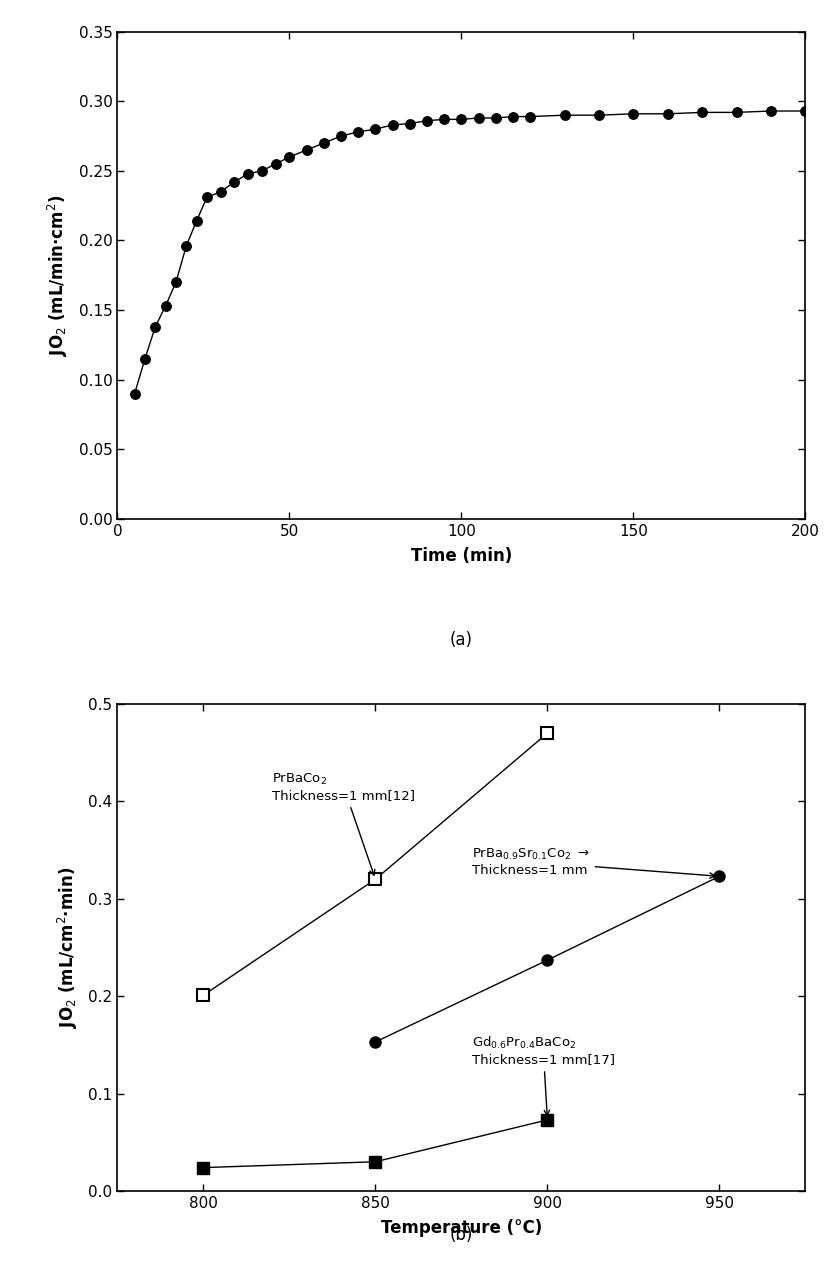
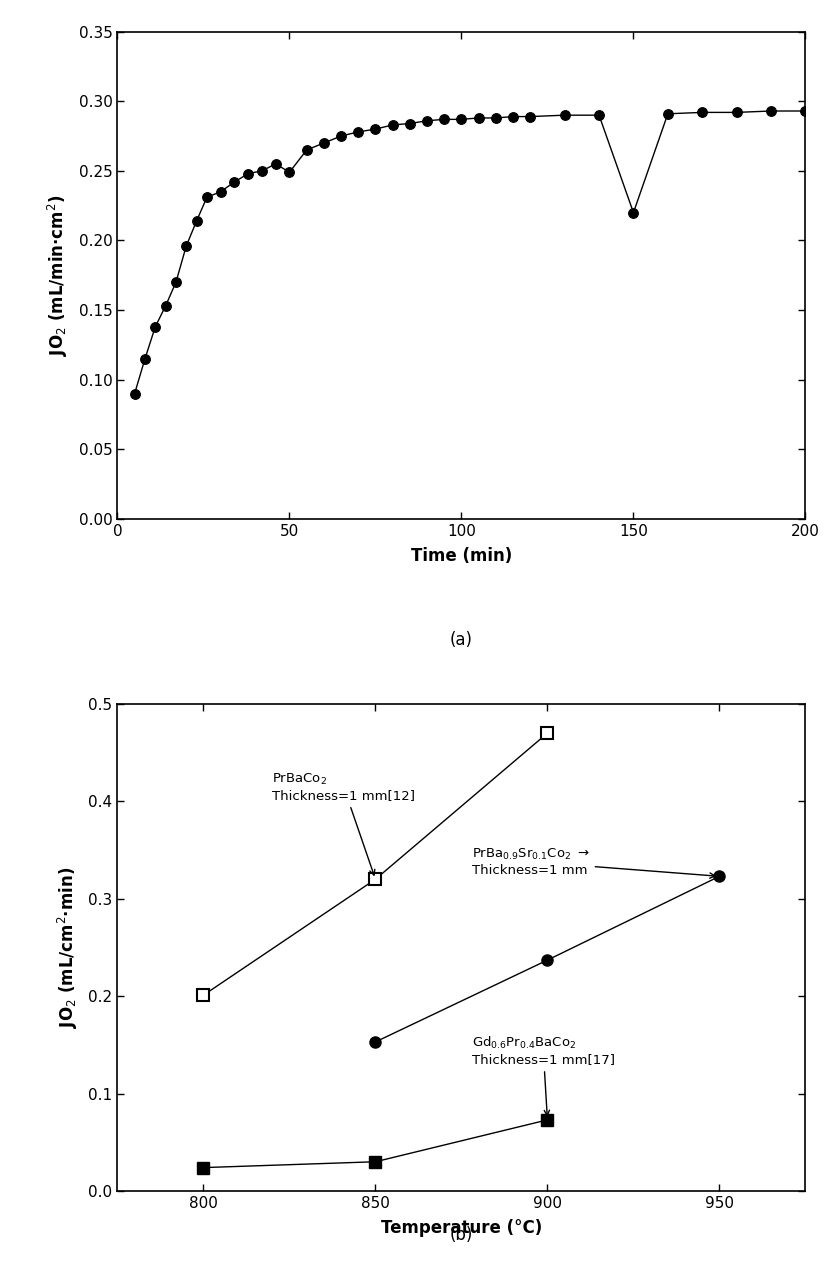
50: 0.260 -> 0.249
150: 0.291 -> 0.220
